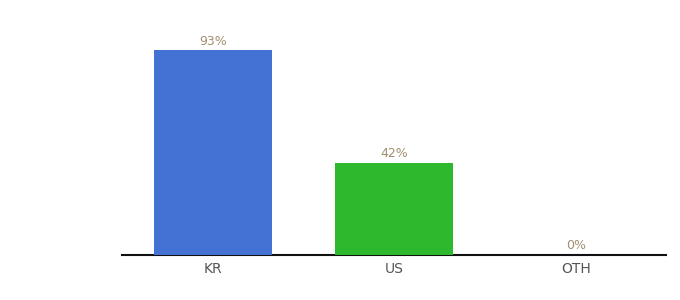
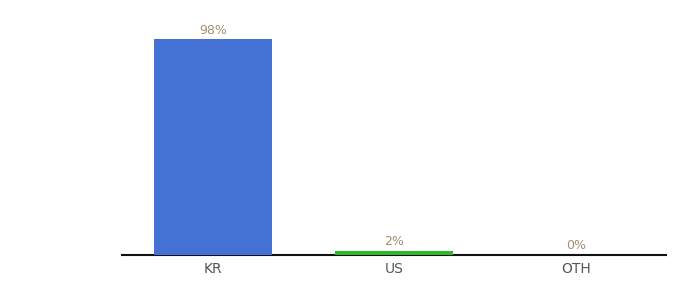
KR: 93% -> 98%
US: 42% -> 2%
